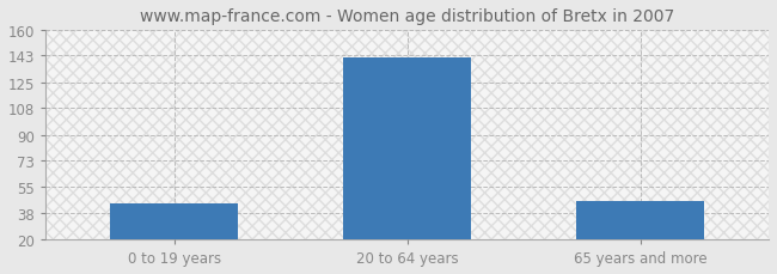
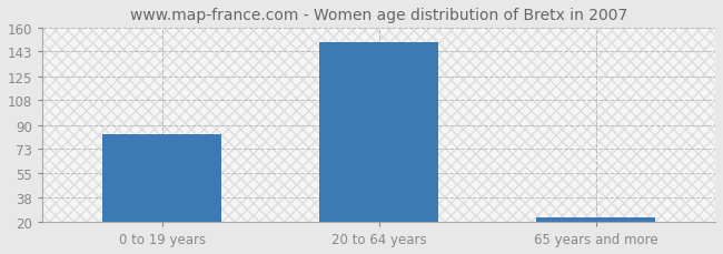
0 to 19 years: 44 -> 83
20 to 64 years: 142 -> 150
65 years and more: 46 -> 23
